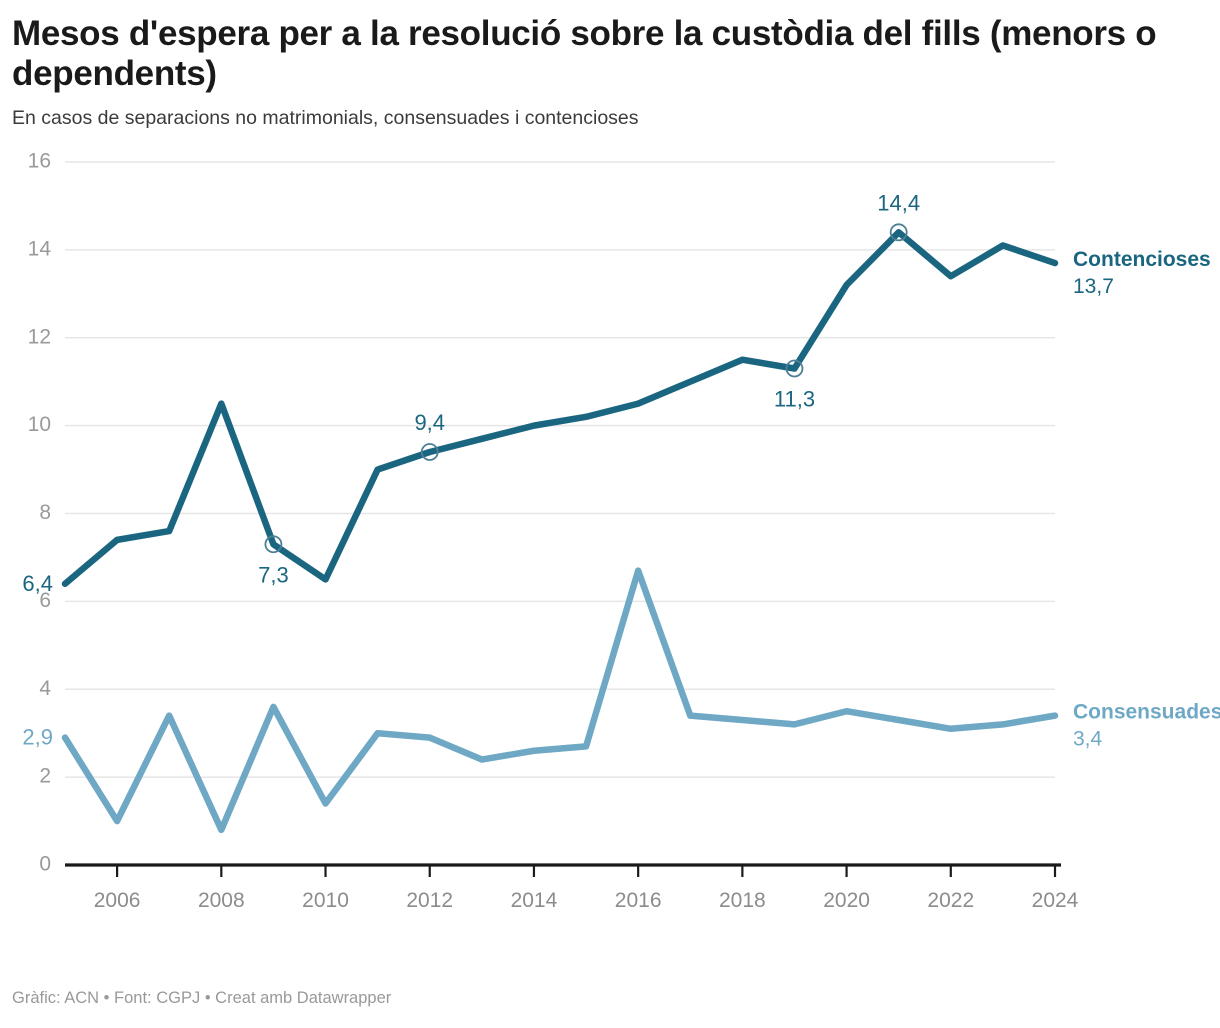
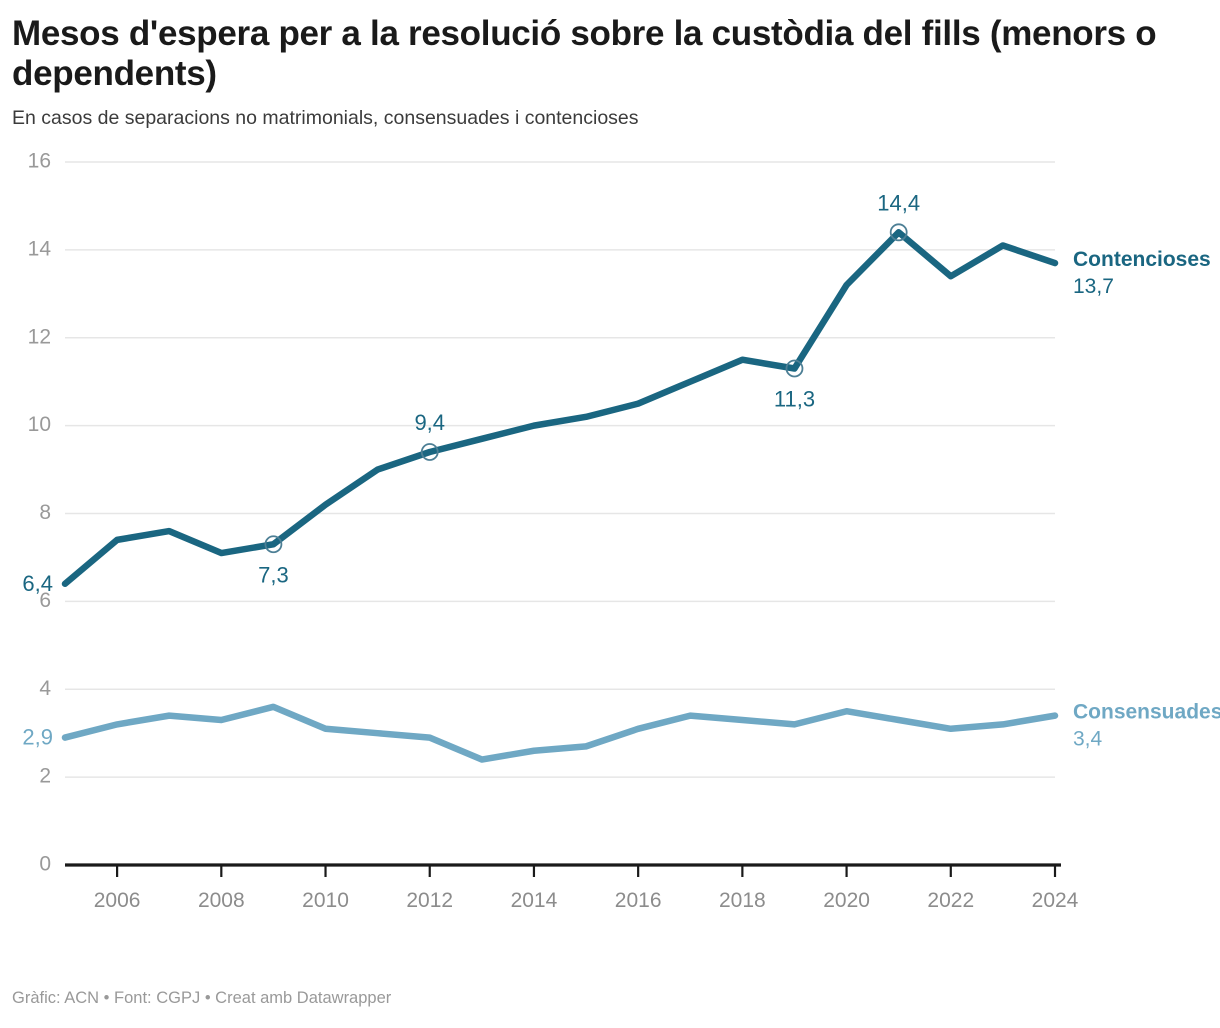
Consensuades/2006: 1.0 -> 3.2
Contencioses/2008: 10.5 -> 7.1
Consensuades/2008: 0.8 -> 3.3
Contencioses/2010: 6.5 -> 8.2
Consensuades/2010: 1.4 -> 3.1
Consensuades/2016: 6.7 -> 3.1
